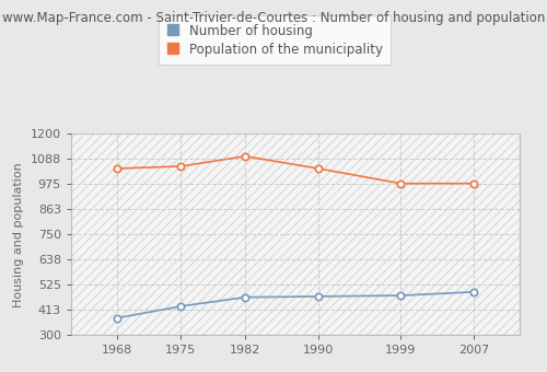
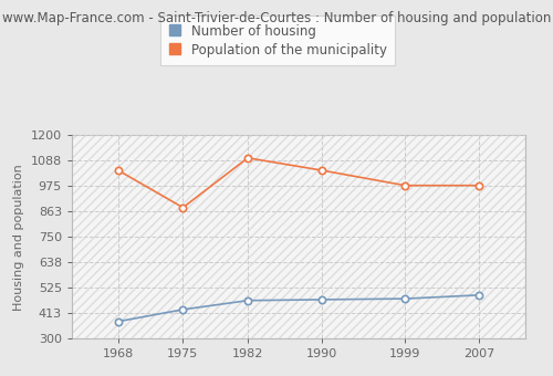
Population of the municipality/1975: 1055 -> 880
